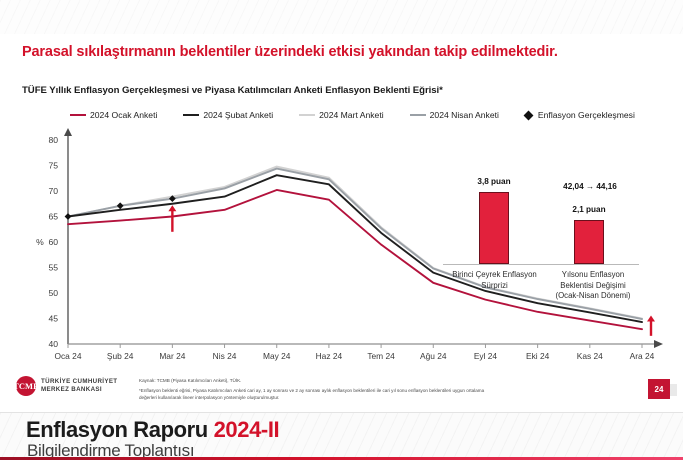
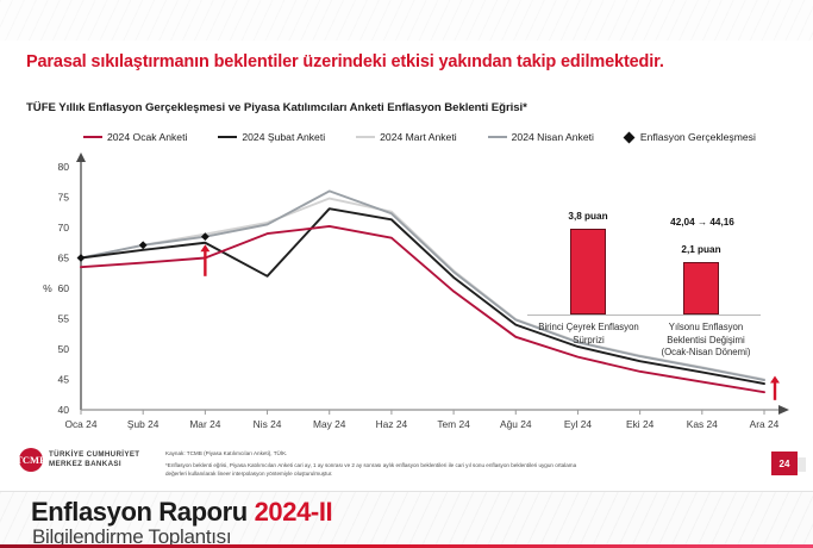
2024 Ocak Anketi/Nis 24: 66 -> 69
2024 Şubat Anketi/Nis 24: 69 -> 62
2024 Nisan Anketi/May 24: 74 -> 76
